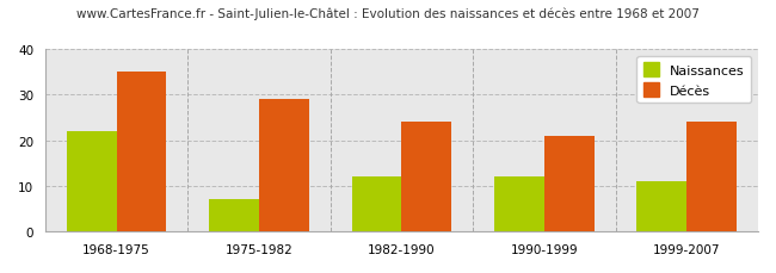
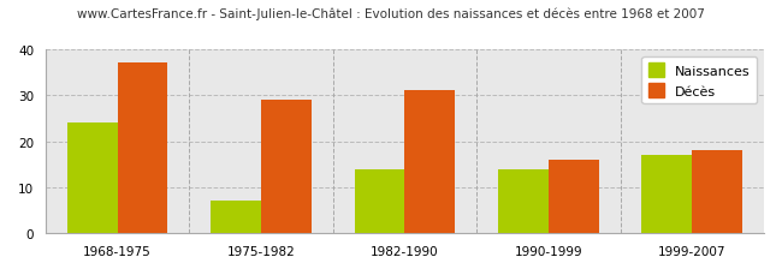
Naissances/1968-1975: 22 -> 24
Décès/1968-1975: 35 -> 37
Naissances/1982-1990: 12 -> 14
Décès/1982-1990: 24 -> 31
Naissances/1990-1999: 12 -> 14
Décès/1990-1999: 21 -> 16
Naissances/1999-2007: 11 -> 17
Décès/1999-2007: 24 -> 18
